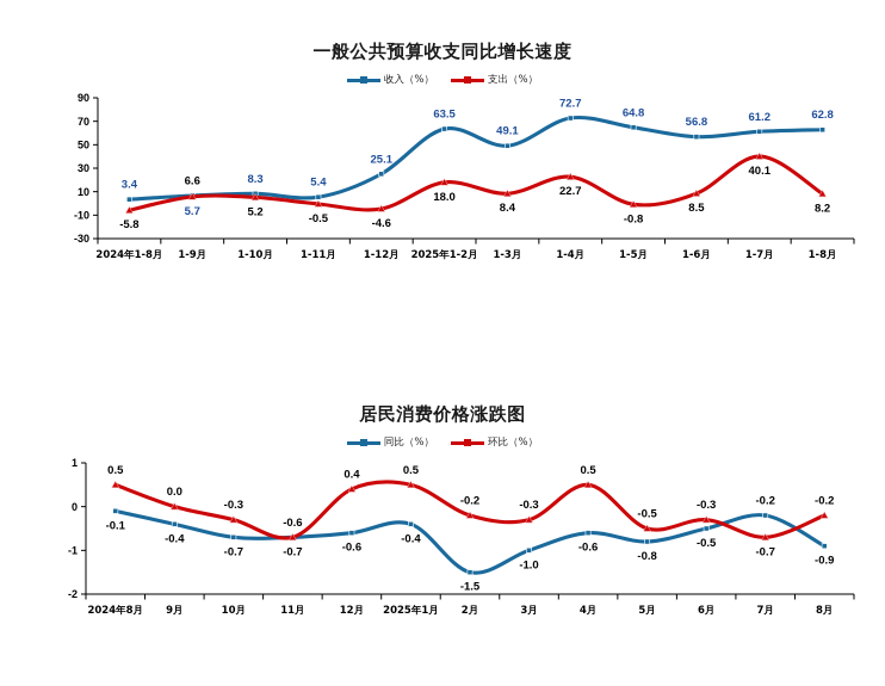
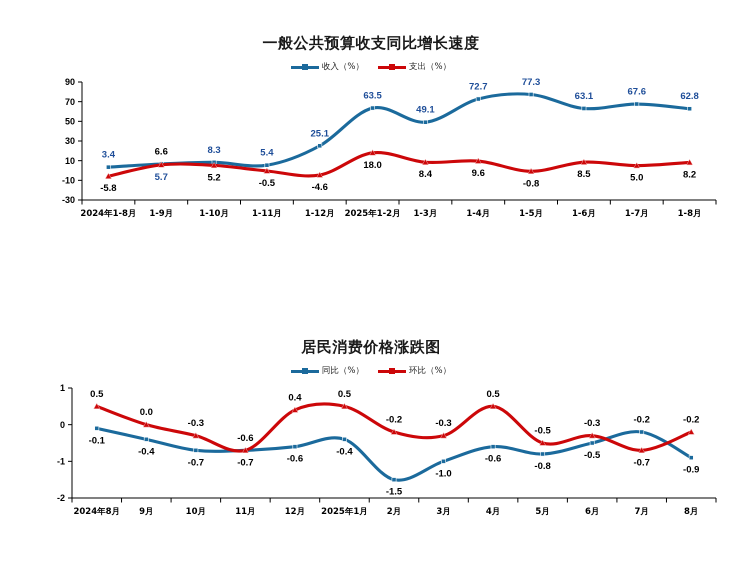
一般公共预算收支同比增长速度/支出（%）/1-4月: 22.7 -> 9.6
一般公共预算收支同比增长速度/收入（%）/1-5月: 64.8 -> 77.3
一般公共预算收支同比增长速度/收入（%）/1-6月: 56.8 -> 63.1
一般公共预算收支同比增长速度/收入（%）/1-7月: 61.2 -> 67.6
一般公共预算收支同比增长速度/支出（%）/1-7月: 40.1 -> 5.0
